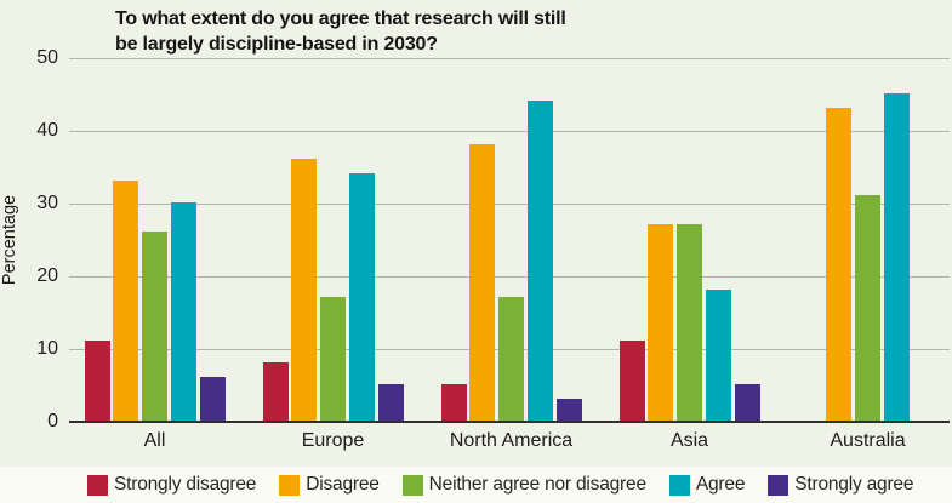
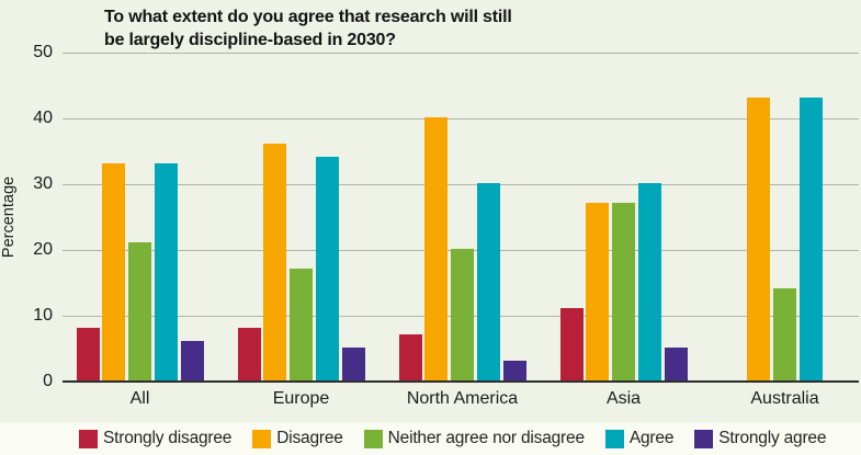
Strongly disagree/All: 11 -> 8
Neither agree nor disagree/All: 26 -> 21
Agree/All: 30 -> 33
Strongly disagree/North America: 5 -> 7
Disagree/North America: 38 -> 40
Neither agree nor disagree/North America: 17 -> 20
Agree/North America: 44 -> 30
Agree/Asia: 18 -> 30
Neither agree nor disagree/Australia: 31 -> 14
Agree/Australia: 45 -> 43
